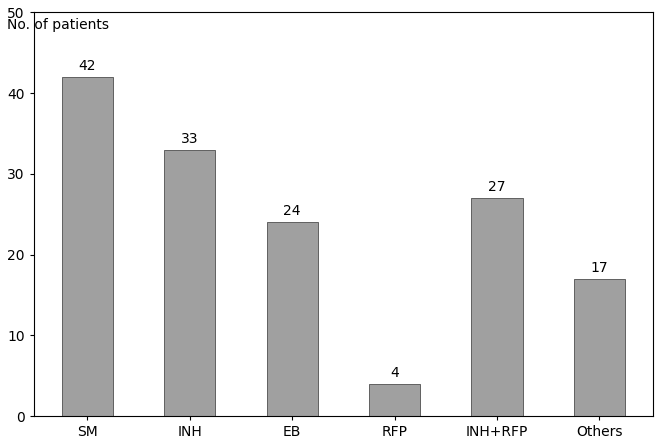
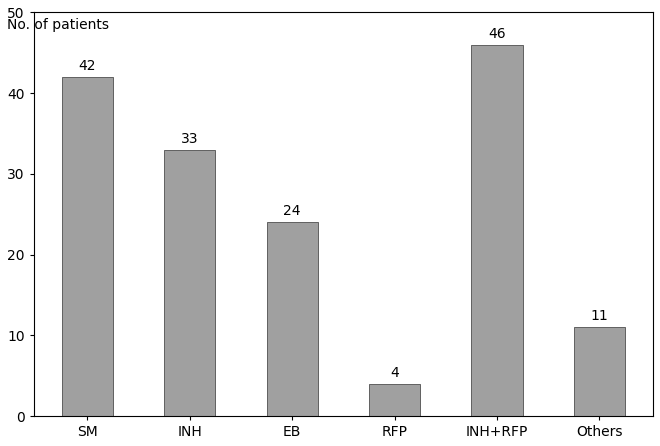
INH+RFP: 27 -> 46
Others: 17 -> 11
